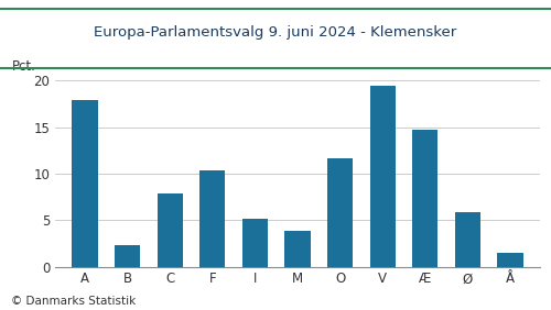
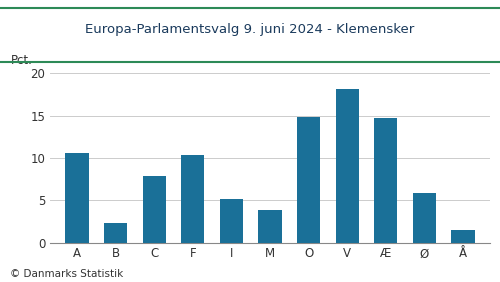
A: 17.9 -> 10.6
O: 11.6 -> 14.8
V: 19.4 -> 18.2
